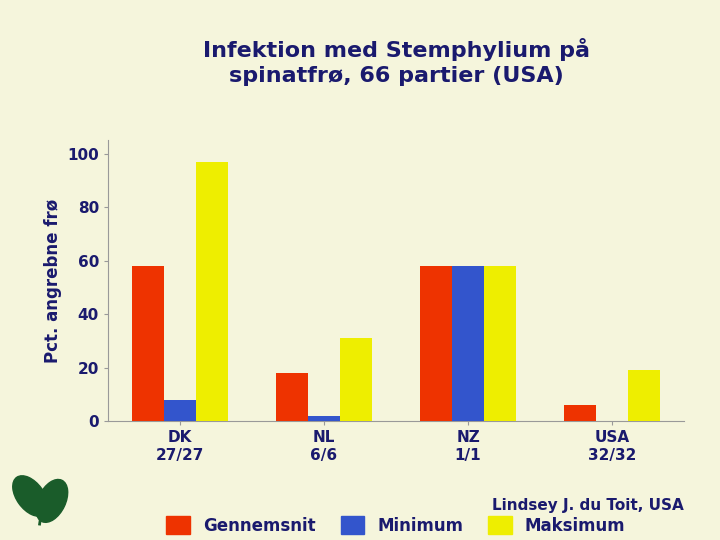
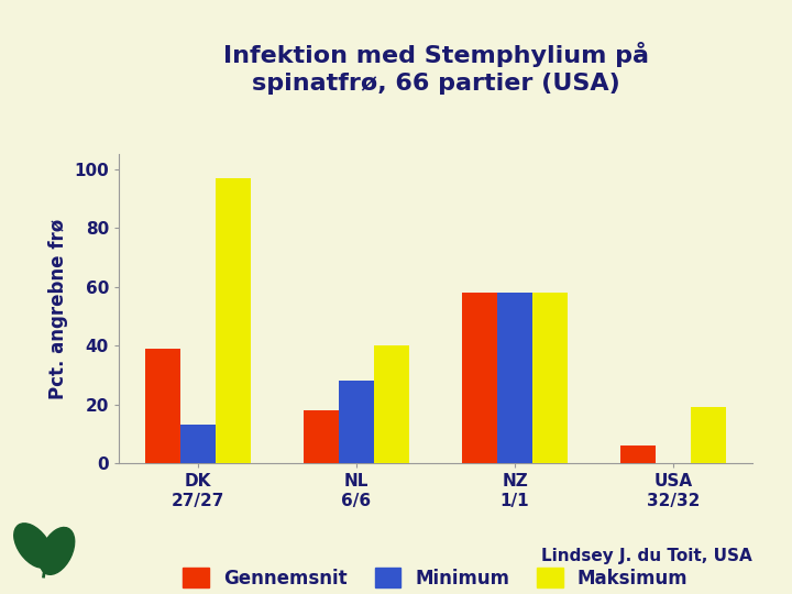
Gennemsnit/DK 27/27: 58 -> 39
Minimum/DK 27/27: 8 -> 13
Minimum/NL 6/6: 2 -> 28
Maksimum/NL 6/6: 31 -> 40
